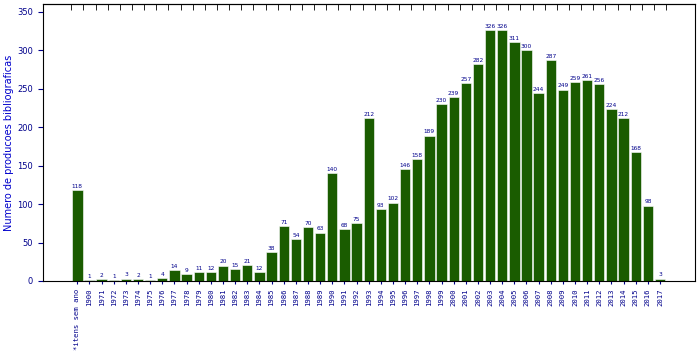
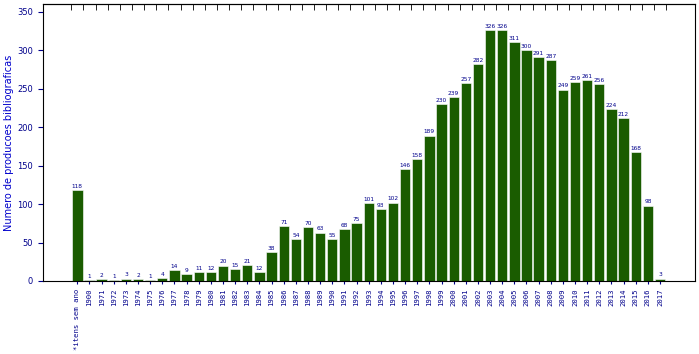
1990: 140 -> 55
1993: 212 -> 101
2007: 244 -> 291
